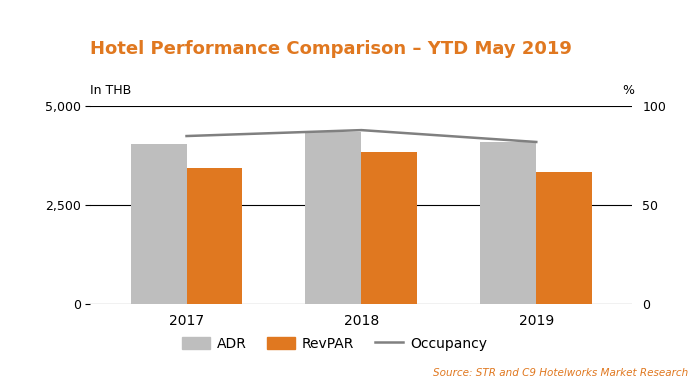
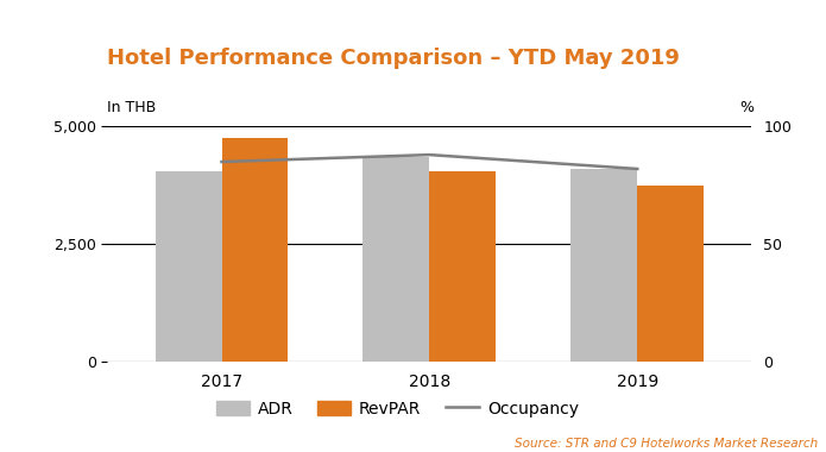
RevPAR/2017: 3,450 -> 4,750
RevPAR/2018: 3,850 -> 4,050
RevPAR/2019: 3,350 -> 3,750
